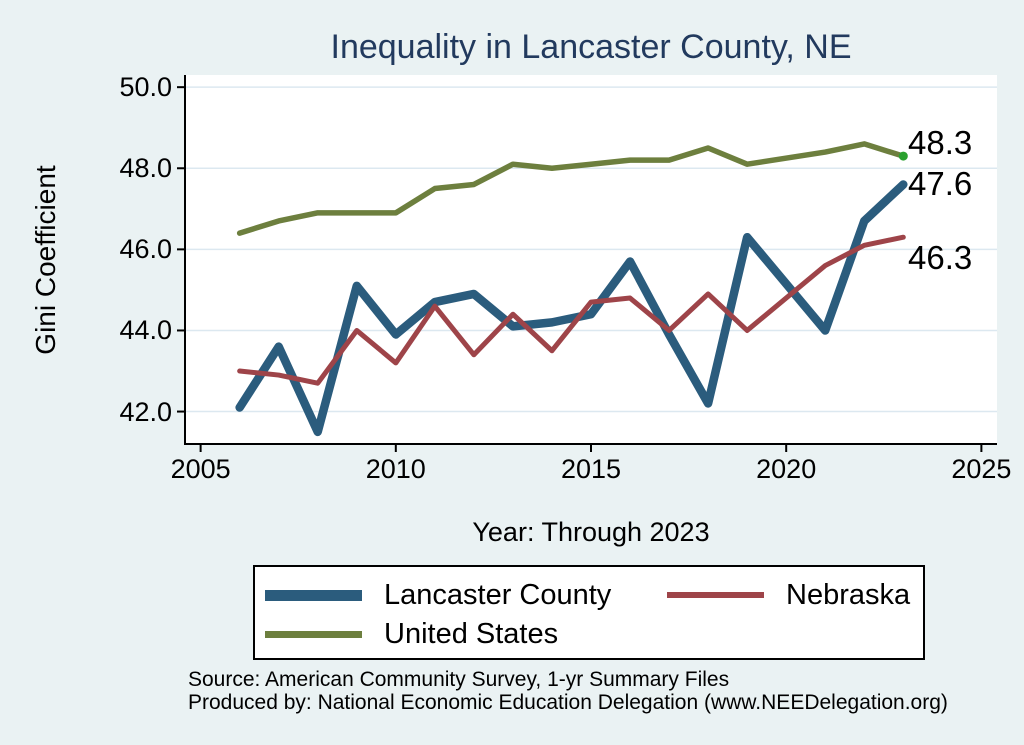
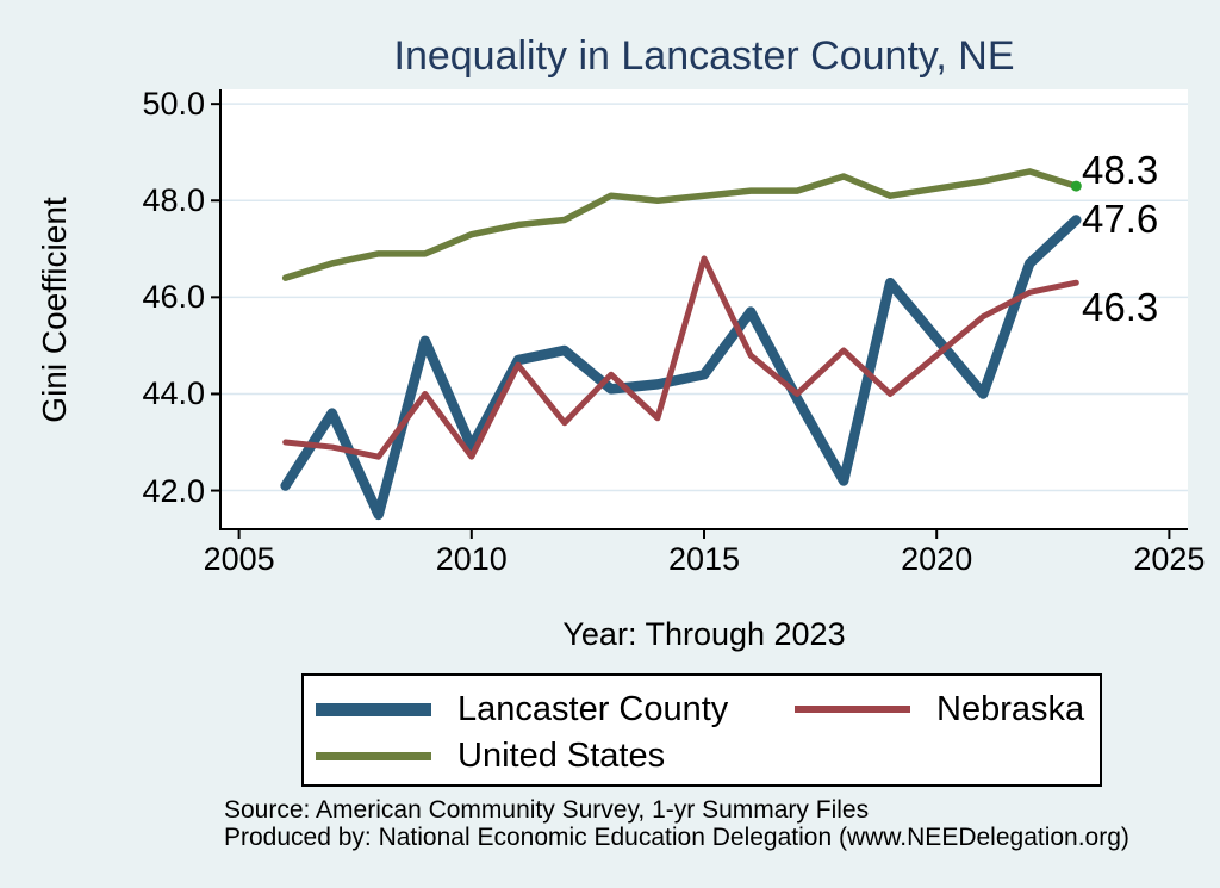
Lancaster County/2010: 43.9 -> 42.9
Nebraska/2010: 43.2 -> 42.7
United States/2010: 46.9 -> 47.3
Nebraska/2015: 44.7 -> 46.8
